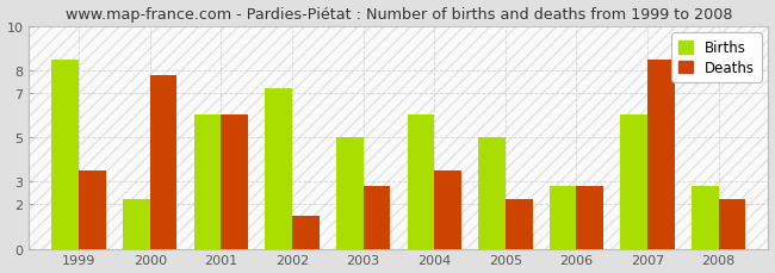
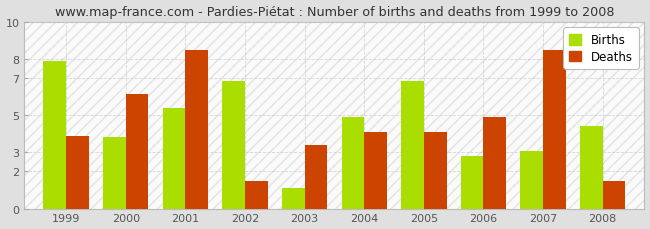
Births/1999: 8.5 -> 7.9
Deaths/1999: 3.5 -> 3.9
Births/2000: 2.2 -> 3.8
Deaths/2000: 7.8 -> 6.1
Births/2001: 6.0 -> 5.4
Deaths/2001: 6.0 -> 8.5
Births/2002: 7.2 -> 6.8
Births/2003: 5.0 -> 1.1
Deaths/2003: 2.8 -> 3.4
Births/2004: 6.0 -> 4.9
Deaths/2004: 3.5 -> 4.1
Births/2005: 5.0 -> 6.8
Deaths/2005: 2.2 -> 4.1
Deaths/2006: 2.8 -> 4.9
Births/2007: 6.0 -> 3.1
Births/2008: 2.8 -> 4.4
Deaths/2008: 2.2 -> 1.5
